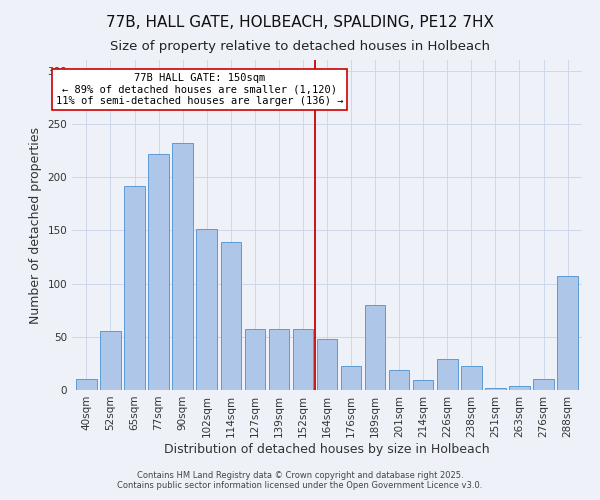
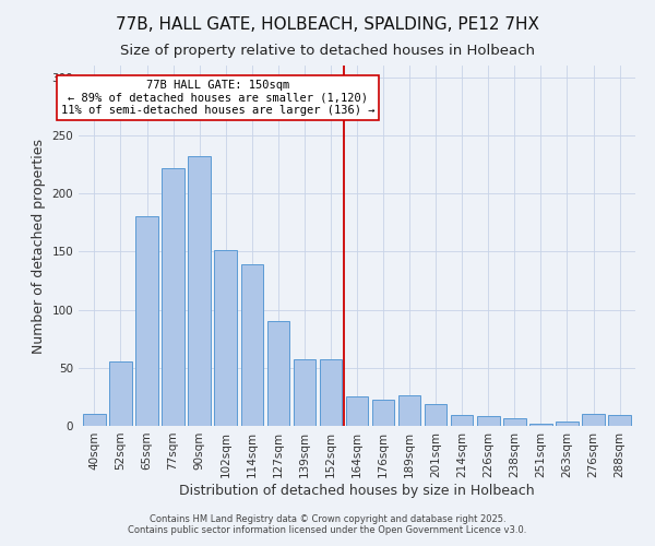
65sqm: 192 -> 180
127sqm: 57 -> 90
164sqm: 48 -> 25
189sqm: 80 -> 26
226sqm: 29 -> 8
238sqm: 23 -> 7
288sqm: 107 -> 9
